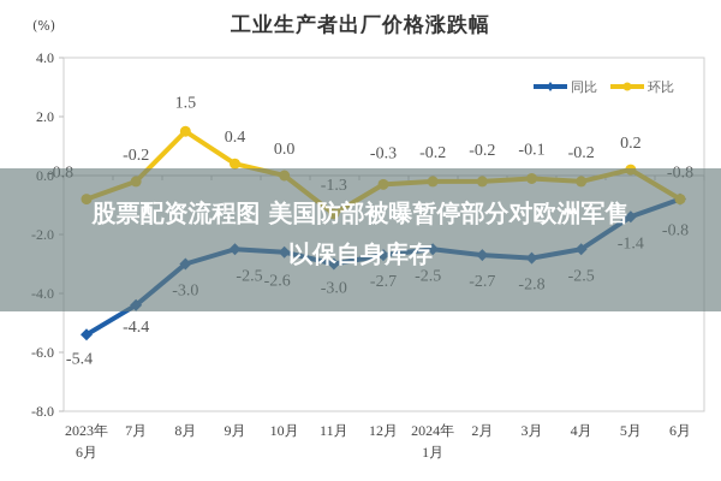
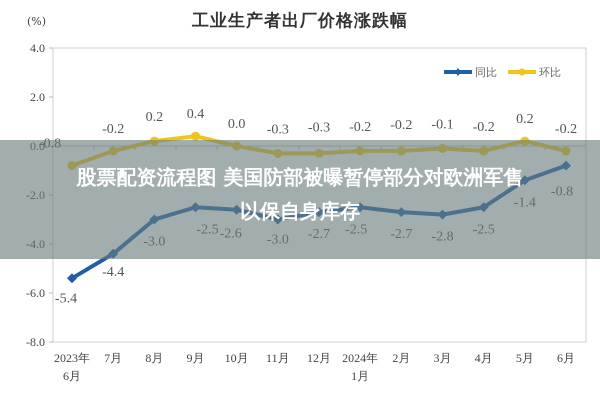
环比/8月: 1.5 -> 0.2
环比/11月: -1.3 -> -0.3
环比/6月: -0.8 -> -0.2
